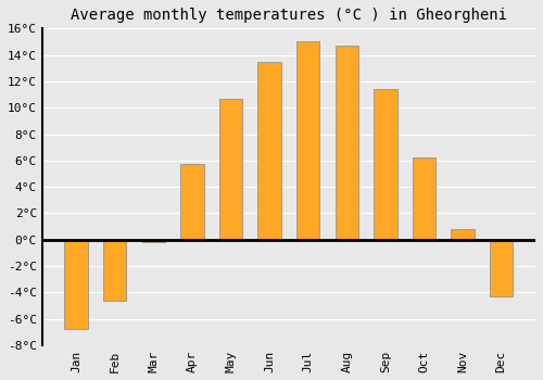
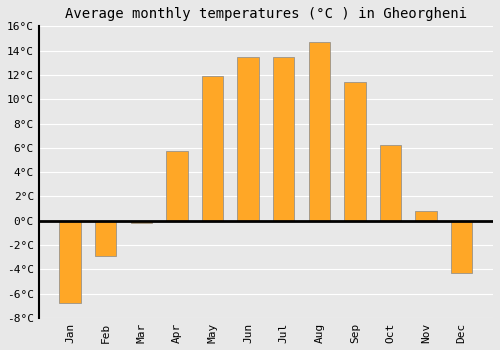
Feb: -4.6°C -> -2.9°C
May: 10.7°C -> 11.9°C
Jul: 15.0°C -> 13.5°C
